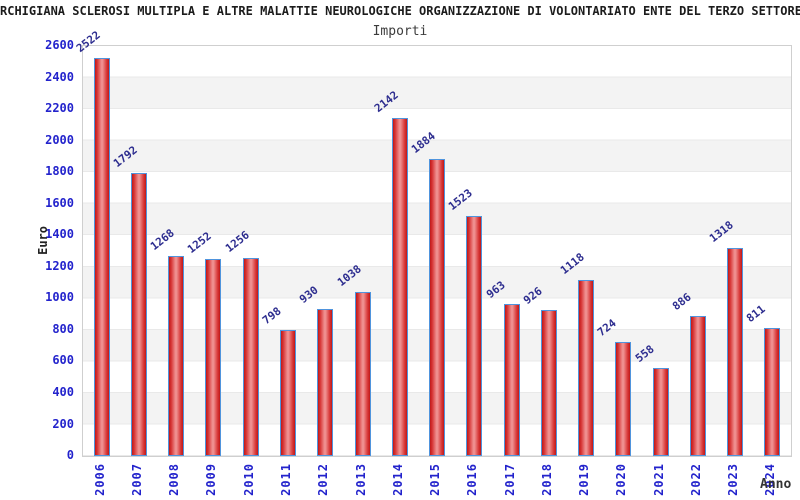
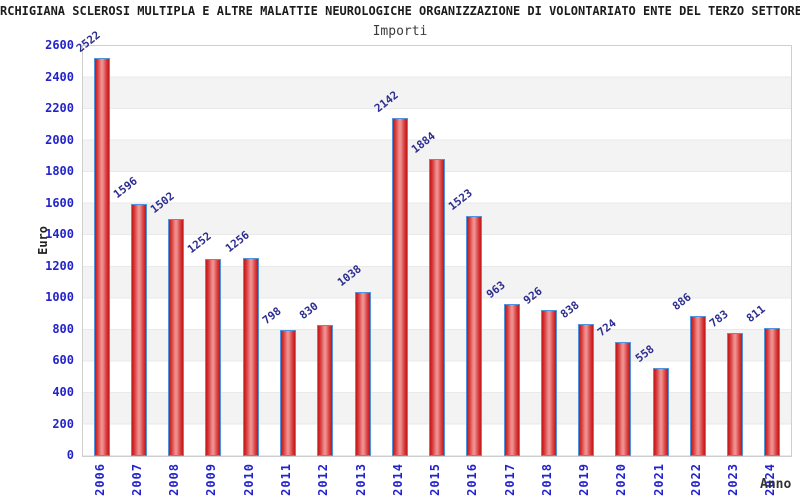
2007: 1792 -> 1596
2008: 1268 -> 1502
2012: 930 -> 830
2019: 1118 -> 838
2023: 1318 -> 783
